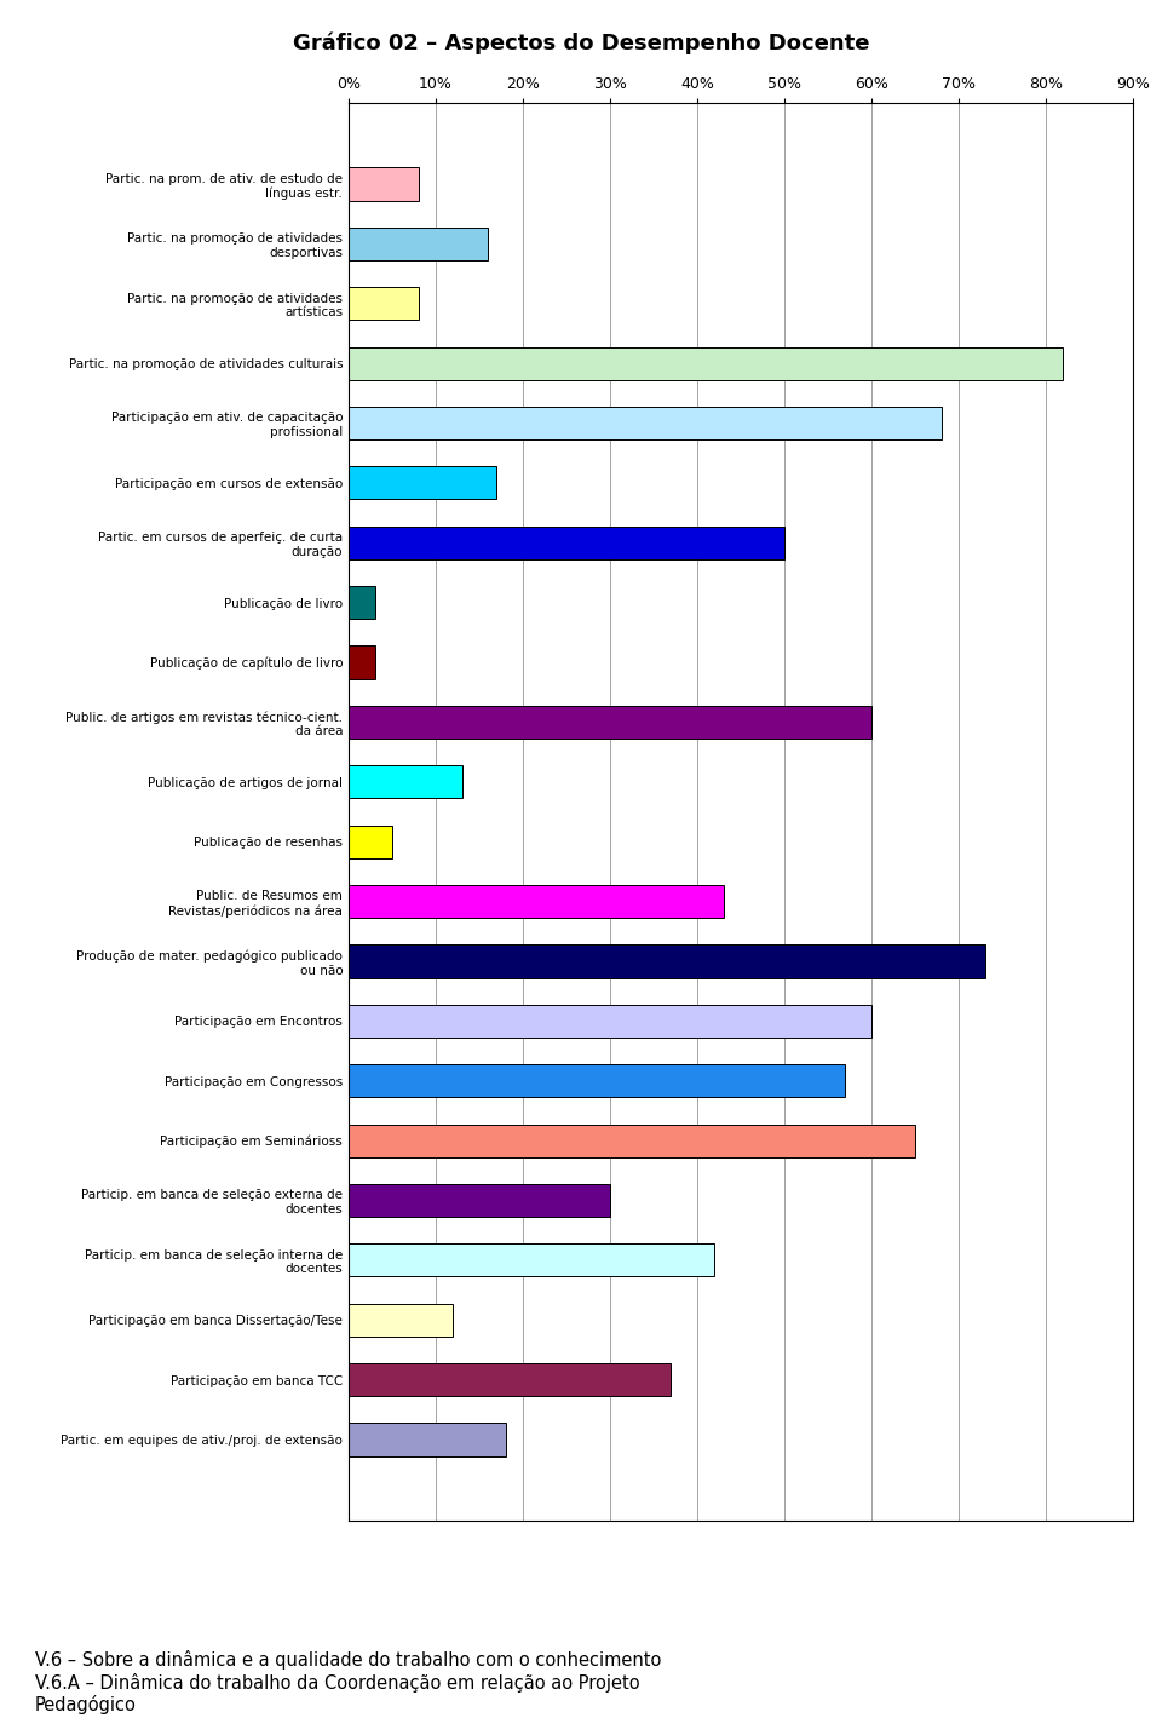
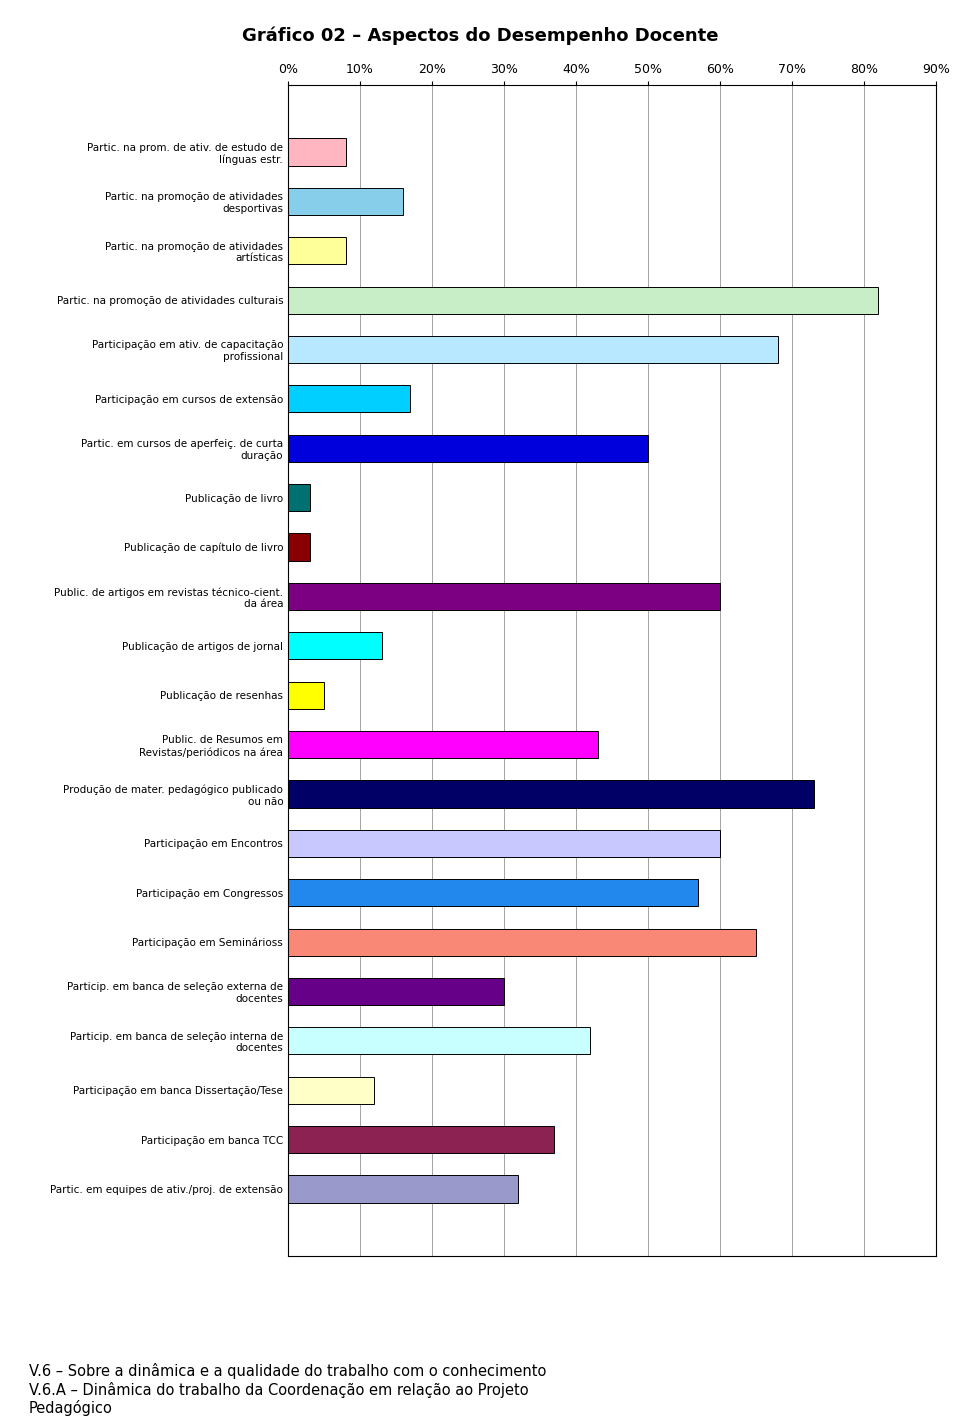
Partic. em equipes de ativ./proj. de extensão: 18% -> 32%
